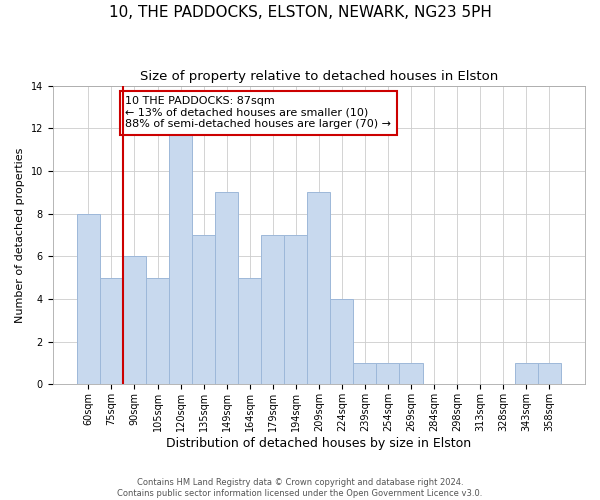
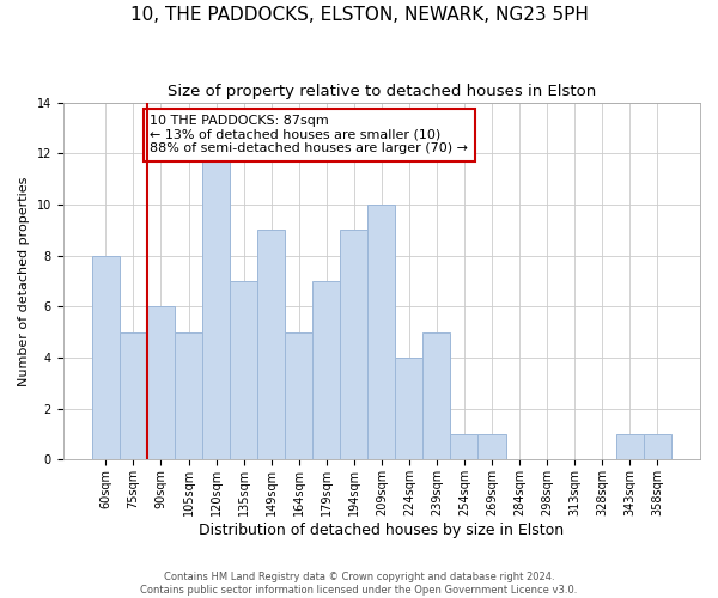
194sqm: 7 -> 9
209sqm: 9 -> 10
239sqm: 1 -> 5
